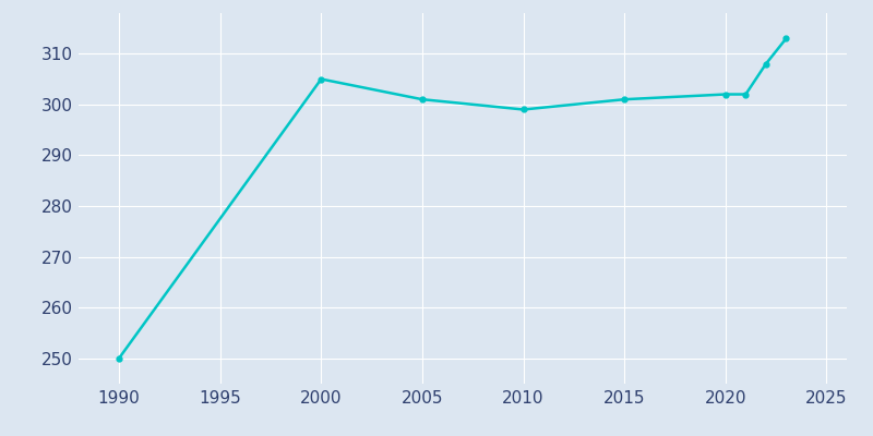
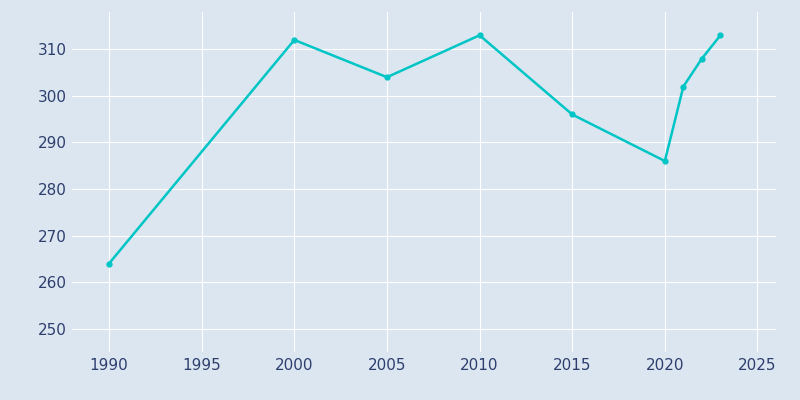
1990: 250 -> 264
2000: 305 -> 312
2005: 301 -> 304
2010: 299 -> 313
2015: 301 -> 296
2020: 302 -> 286
